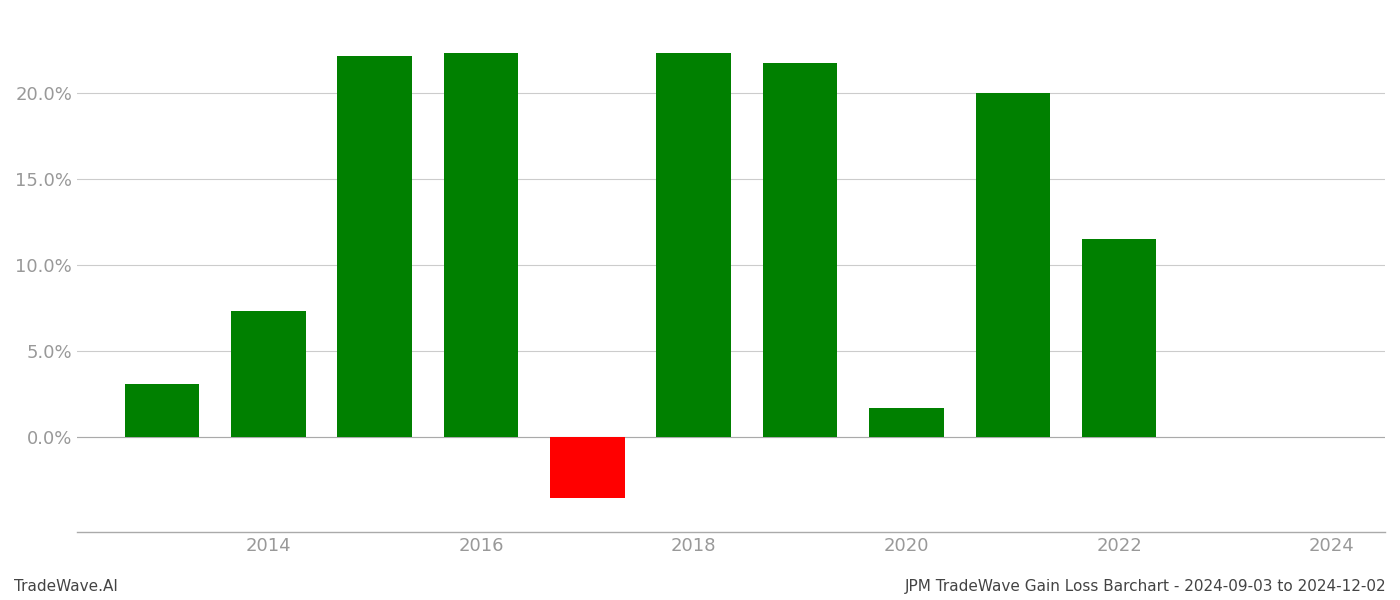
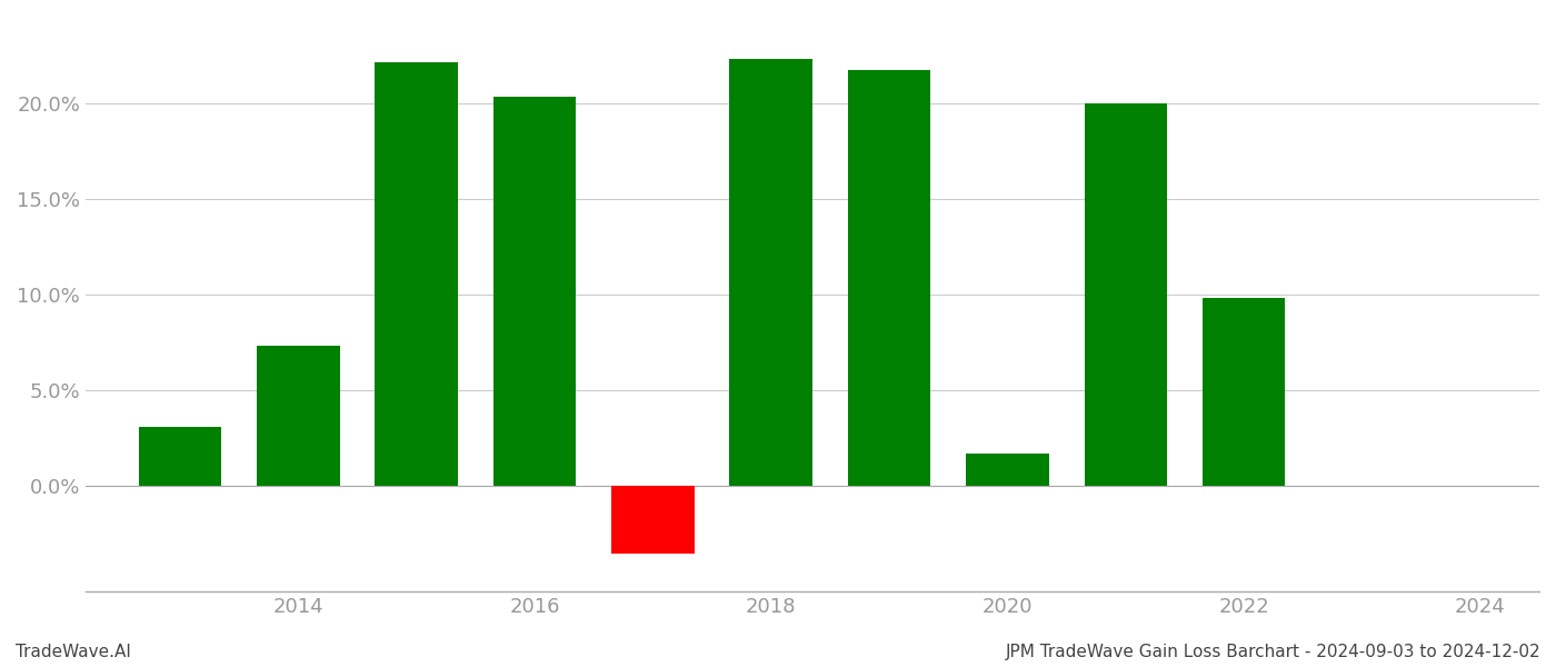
2016: 22.3% -> 20.3%
2022: 11.5% -> 9.8%
